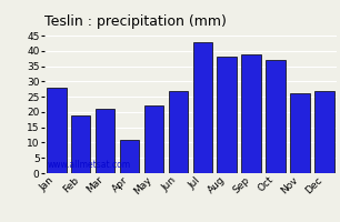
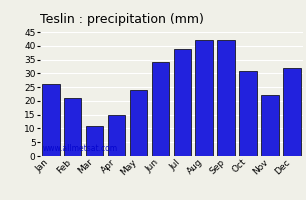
Jan: 28 -> 26
Feb: 19 -> 21
Mar: 21 -> 11
Apr: 11 -> 15
May: 22 -> 24
Jun: 27 -> 34
Jul: 43 -> 39
Aug: 38 -> 42
Sep: 39 -> 42
Oct: 37 -> 31
Nov: 26 -> 22
Dec: 27 -> 32
